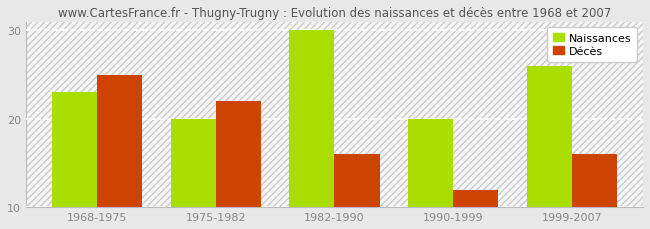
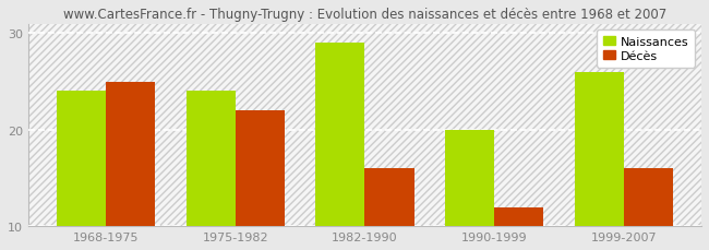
Naissances/1968-1975: 23 -> 24
Naissances/1975-1982: 20 -> 24
Naissances/1982-1990: 30 -> 29
